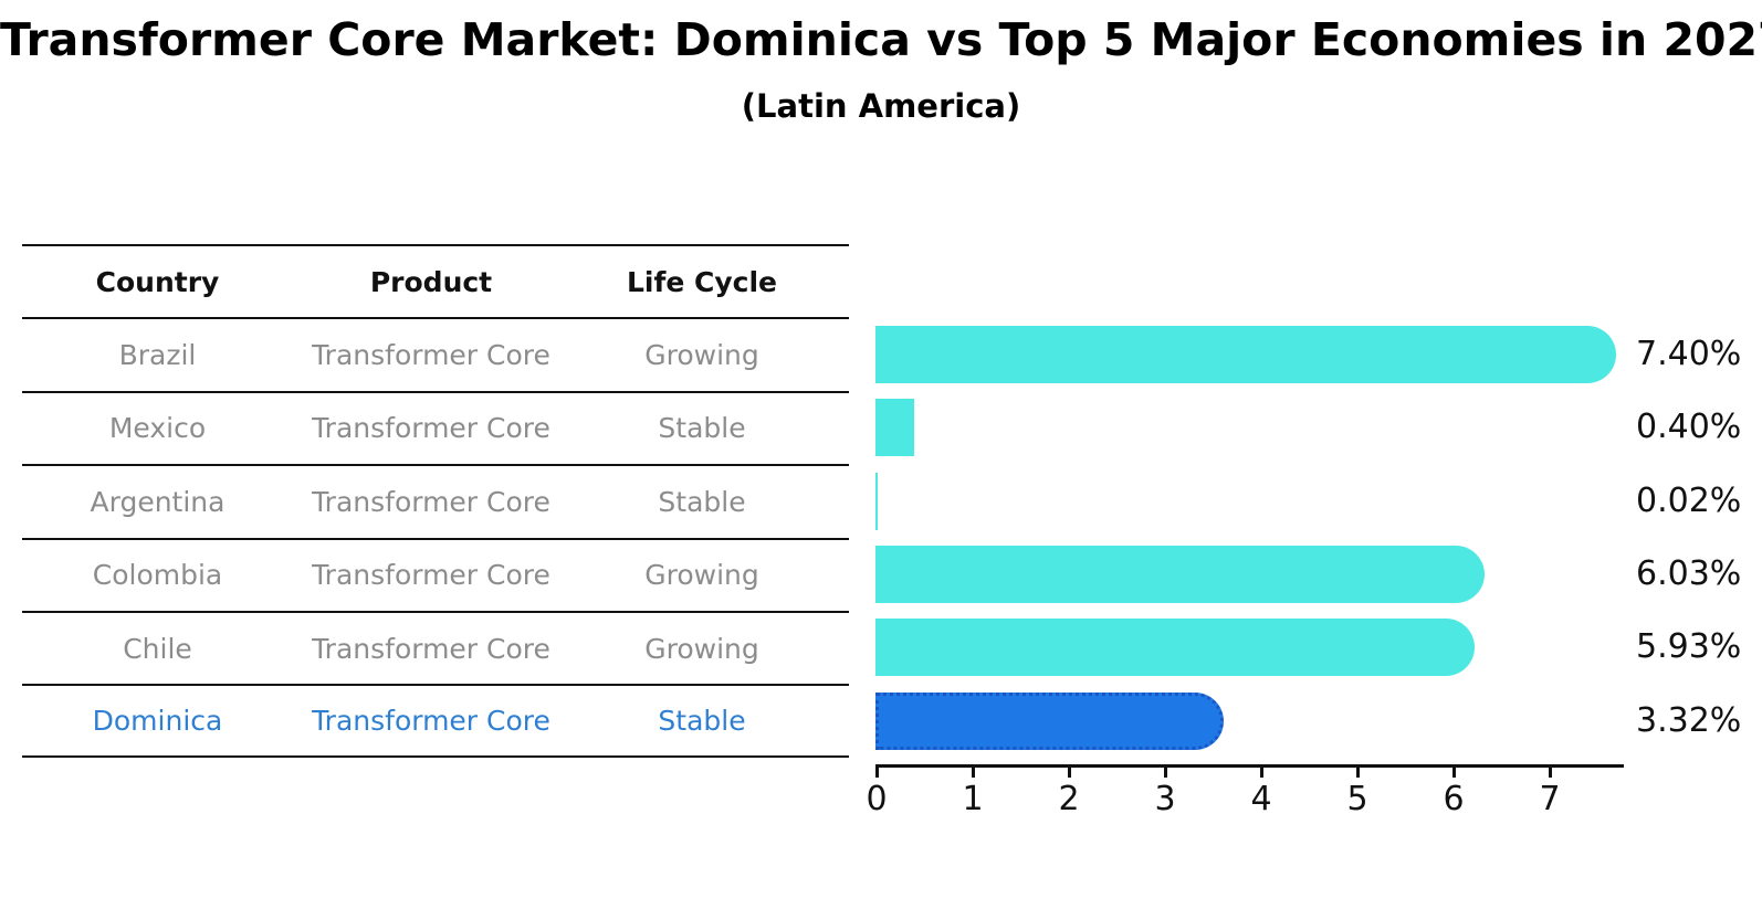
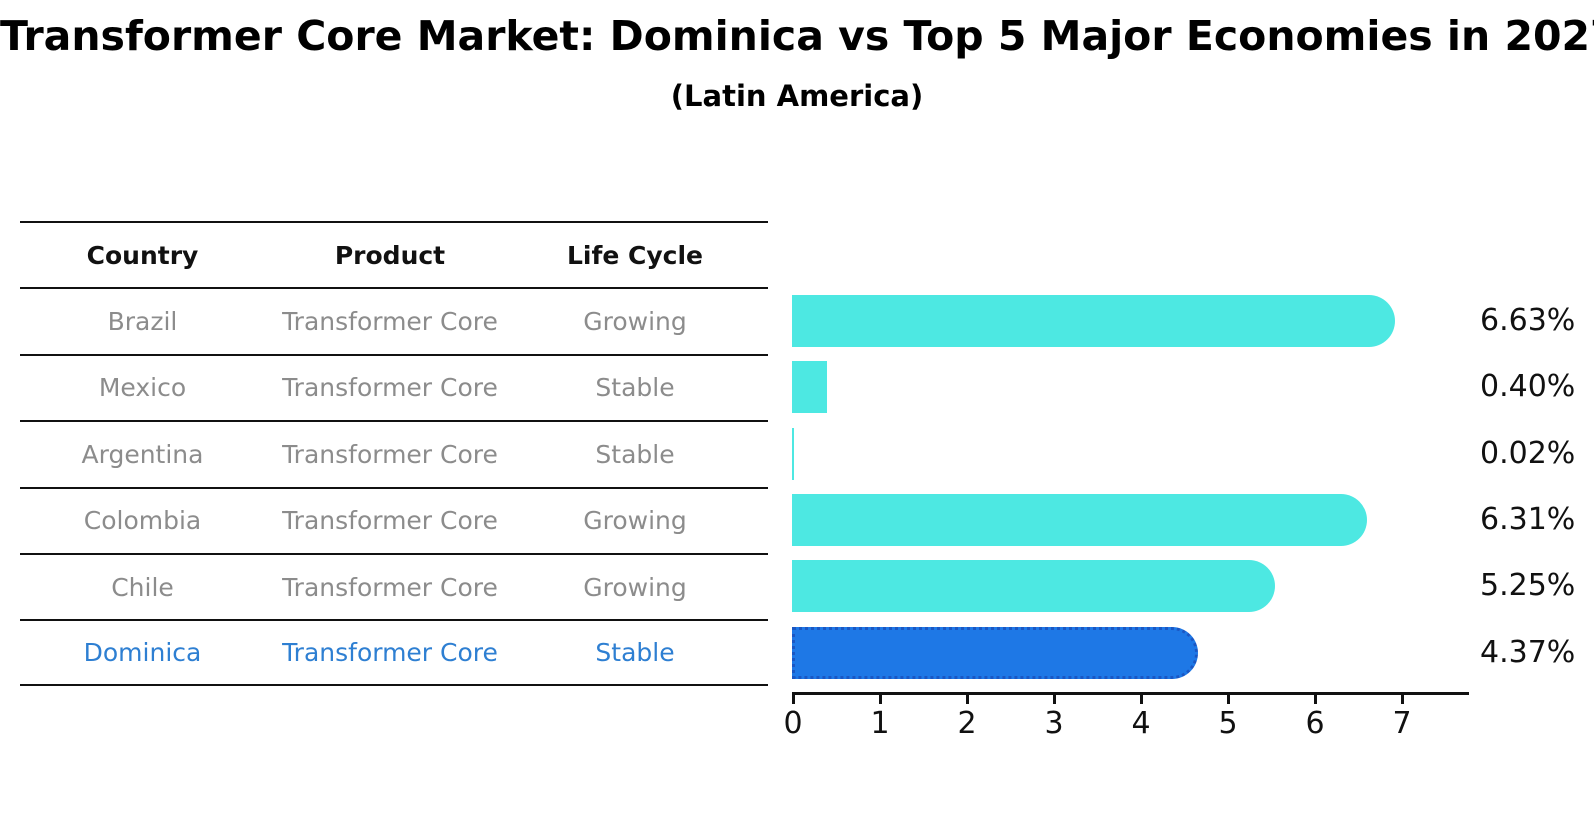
Brazil: 7.40% -> 6.63%
Colombia: 6.03% -> 6.31%
Chile: 5.93% -> 5.25%
Dominica: 3.32% -> 4.37%
